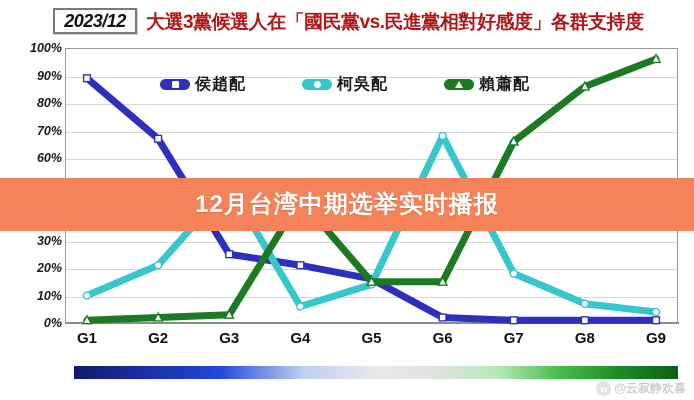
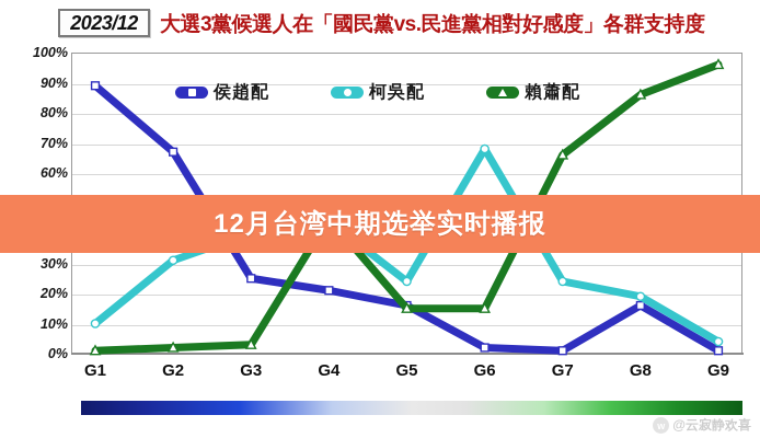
柯吳配/G2: 21% -> 31%
柯吳配/G3: 50% -> 40%
柯吳配/G4: 6% -> 44%
柯吳配/G5: 14% -> 24%
柯吳配/G7: 18% -> 24%
侯趙配/G8: 1% -> 16%
柯吳配/G8: 7% -> 19%
